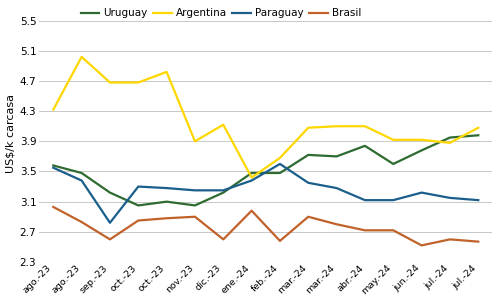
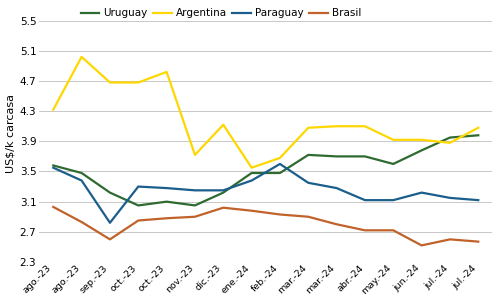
Argentina/nov.-23: 3.90 -> 3.72
Brasil/dic.-23: 2.60 -> 3.02
Argentina/ene.-24: 3.42 -> 3.55
Brasil/feb.-24: 2.58 -> 2.93
Uruguay/abr.-24: 3.84 -> 3.70
